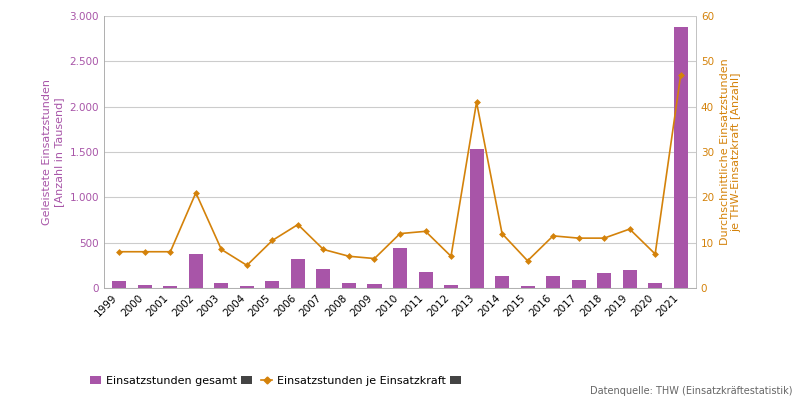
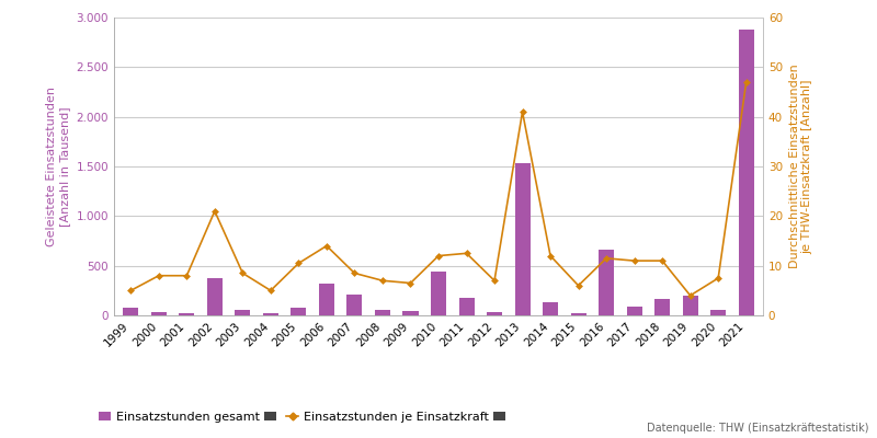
Einsatzstunden je Einsatzkraft/1999: 8.0 -> 5.0
Einsatzstunden gesamt/2016: 130 -> 660
Einsatzstunden je Einsatzkraft/2019: 13.0 -> 4.0
